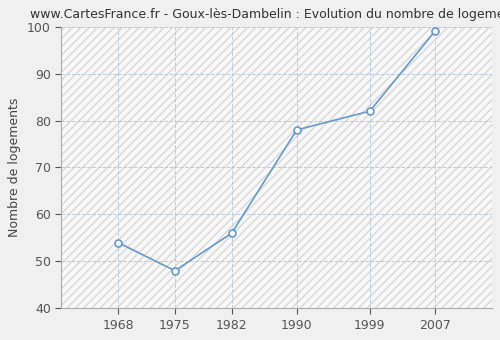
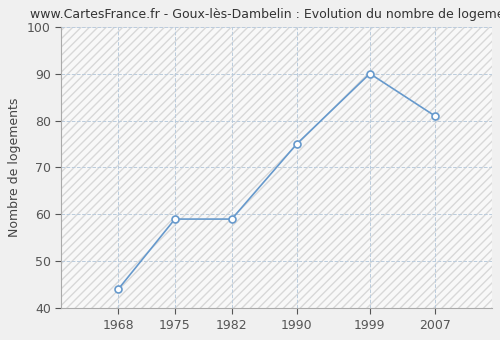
1968: 54 -> 44
1975: 48 -> 59
1982: 56 -> 59
1990: 78 -> 75
1999: 82 -> 90
2007: 99 -> 81
